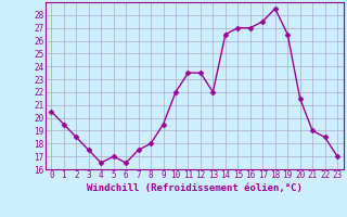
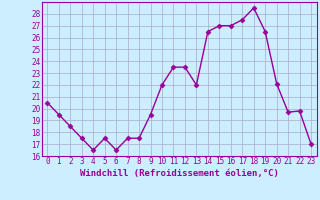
5: 17.0 -> 17.5
8: 18.0 -> 17.5
20: 21.5 -> 22.1
21: 19.0 -> 19.7
22: 18.5 -> 19.8
